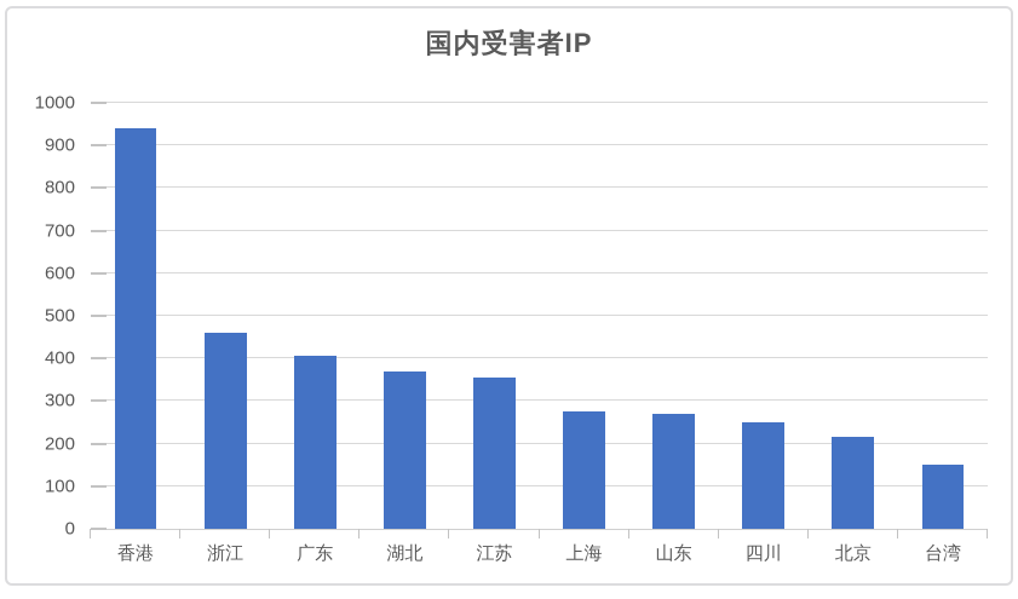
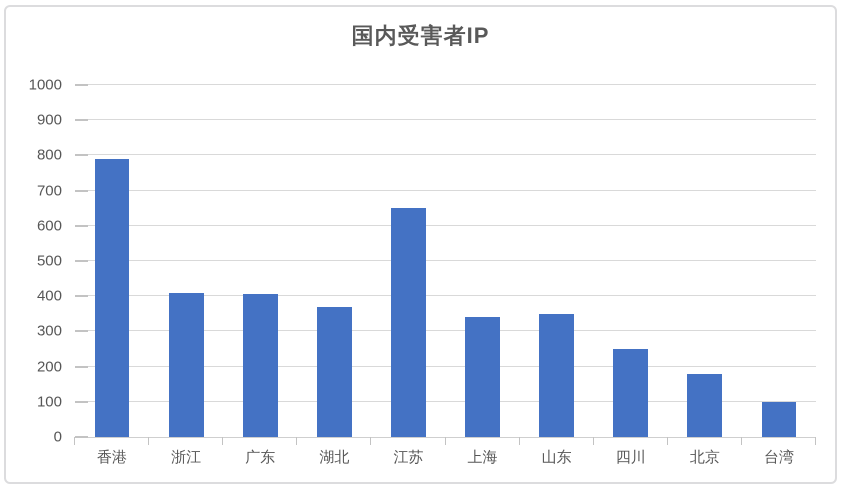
香港: 940 -> 790
浙江: 460 -> 410
江苏: 360 -> 650
上海: 280 -> 340
山东: 270 -> 350
北京: 220 -> 180
台湾: 150 -> 100
